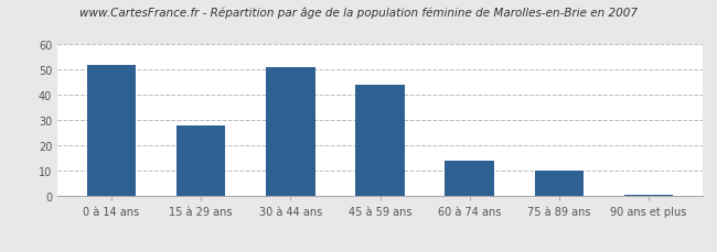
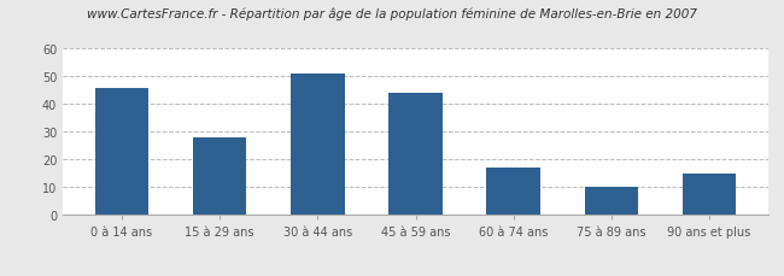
0 à 14 ans: 52.0 -> 46.0
60 à 74 ans: 14.0 -> 17.0
90 ans et plus: 0.7 -> 15.0
